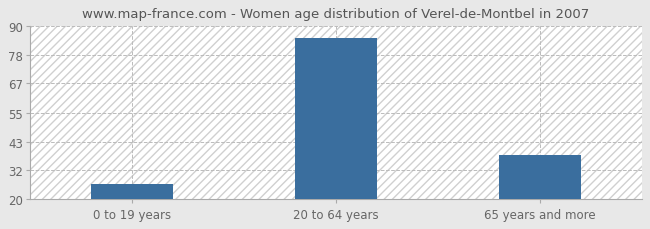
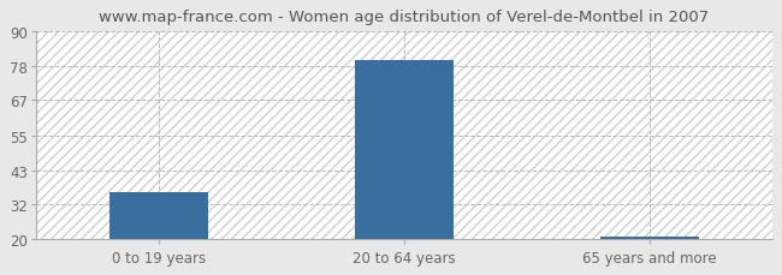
0 to 19 years: 26 -> 36
20 to 64 years: 85 -> 80
65 years and more: 38 -> 21
